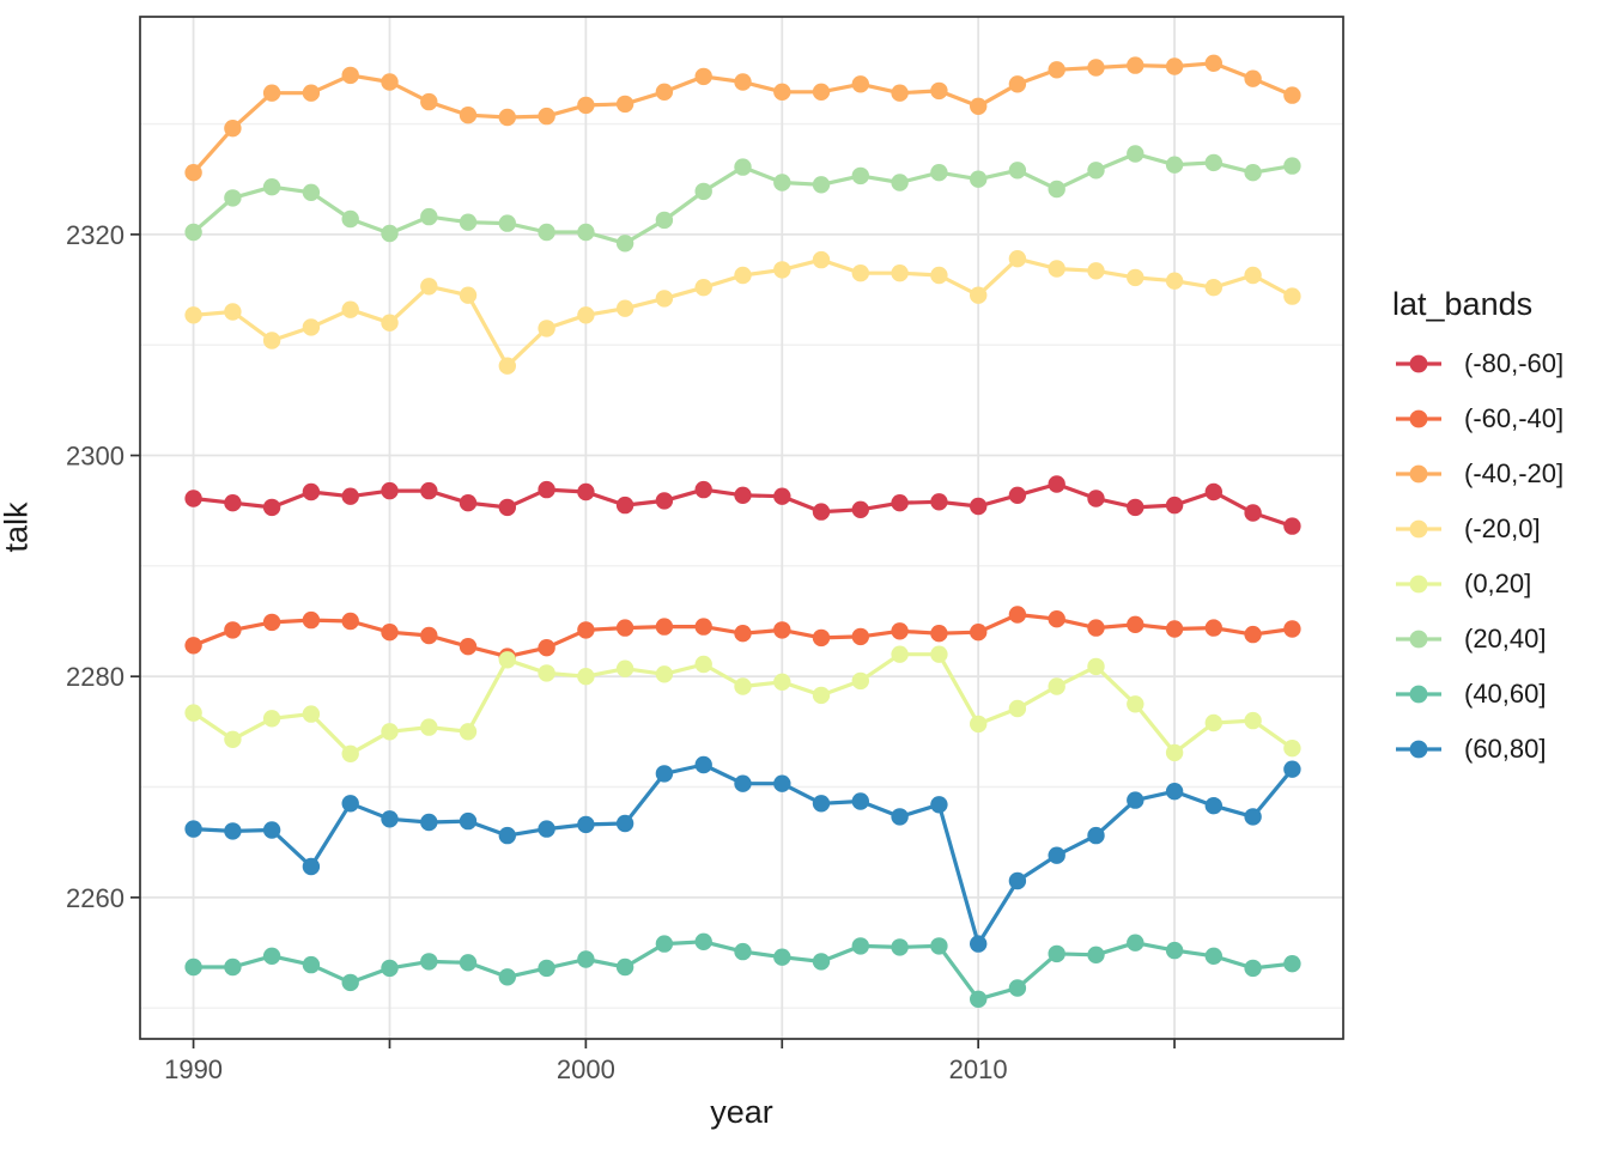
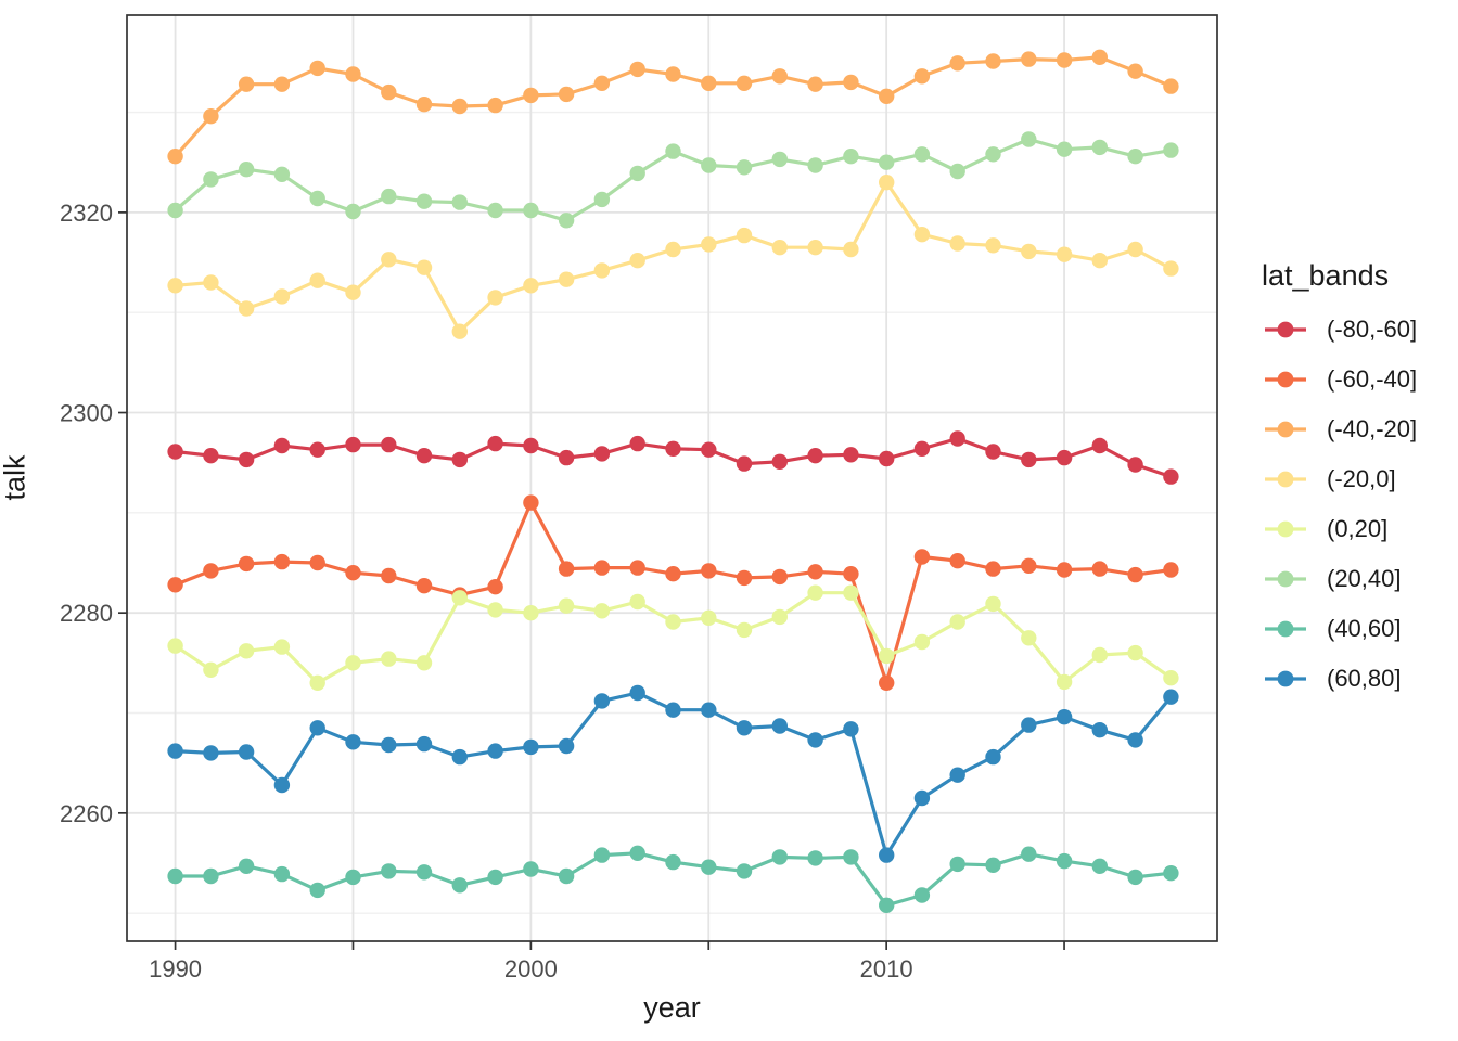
(-60,-40]/2000: 2284 -> 2291
(-60,-40]/2010: 2284 -> 2273
(-20,0]/2010: 2314 -> 2323
